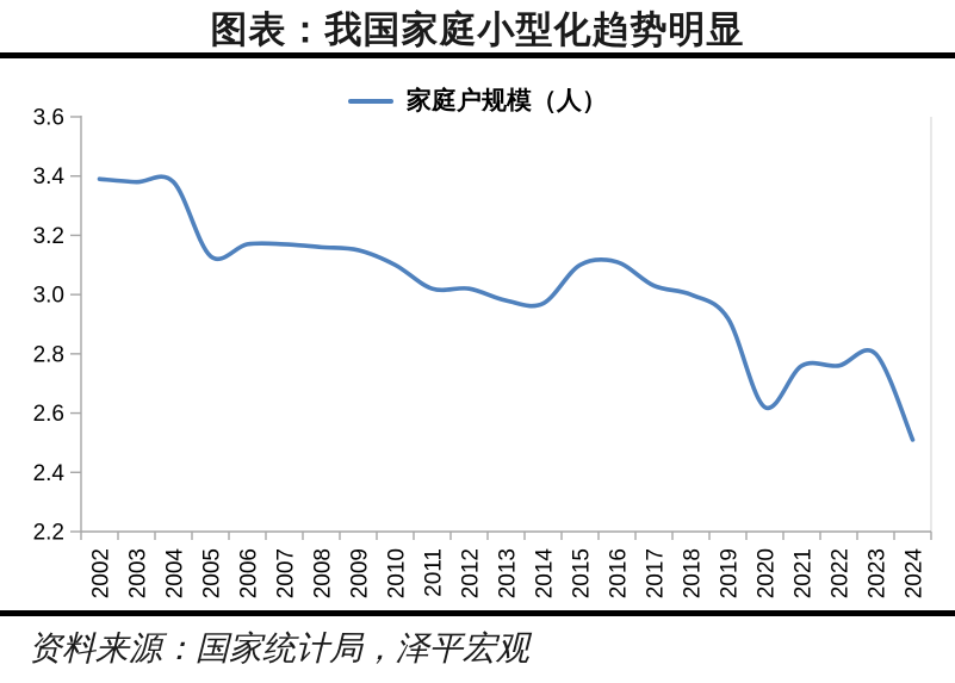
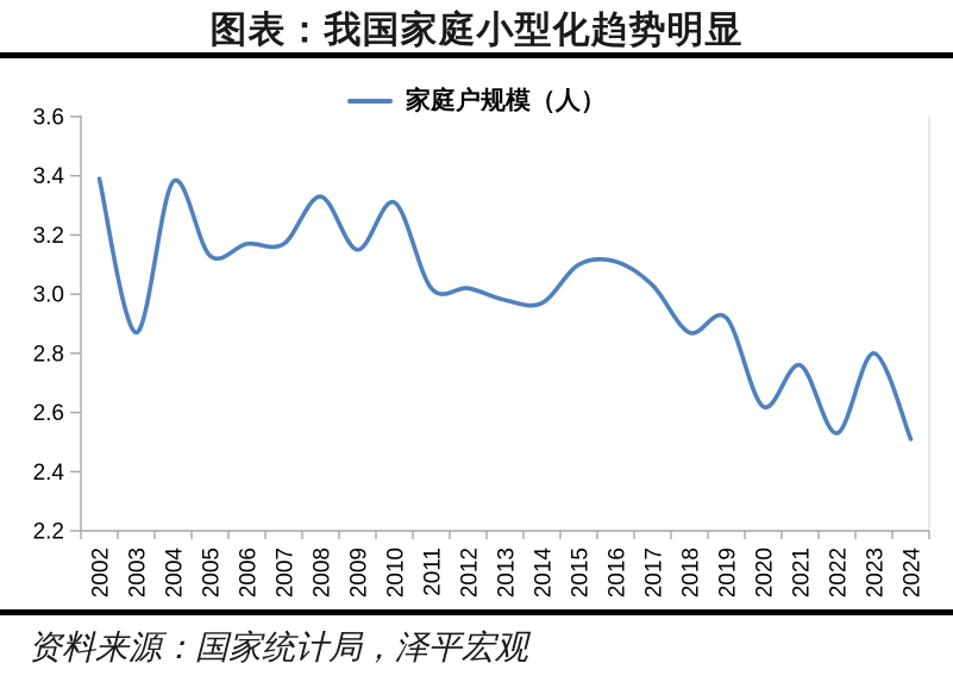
2003: 3.38 -> 2.87
2008: 3.16 -> 3.33
2010: 3.10 -> 3.31
2018: 3.00 -> 2.87
2022: 2.76 -> 2.53
